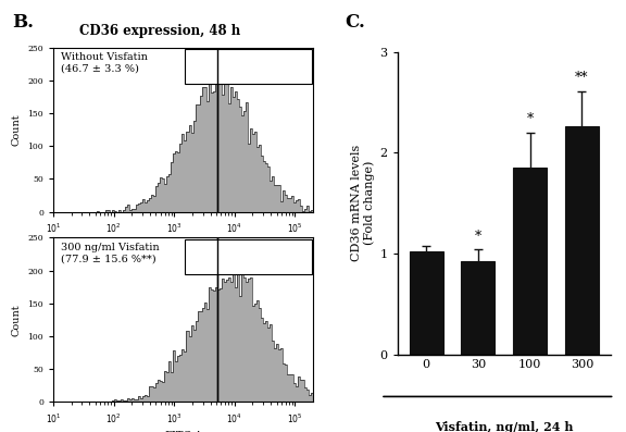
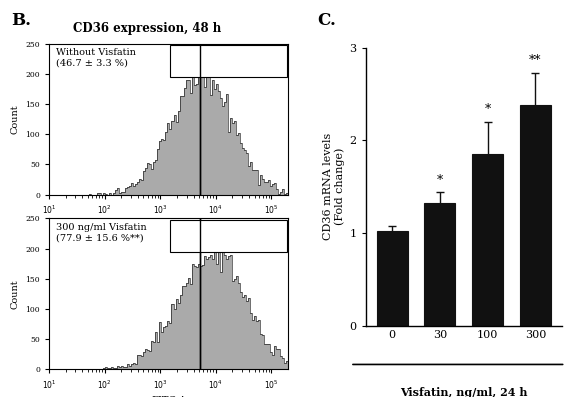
30: 0.92 -> 1.32
300: 2.26 -> 2.38
